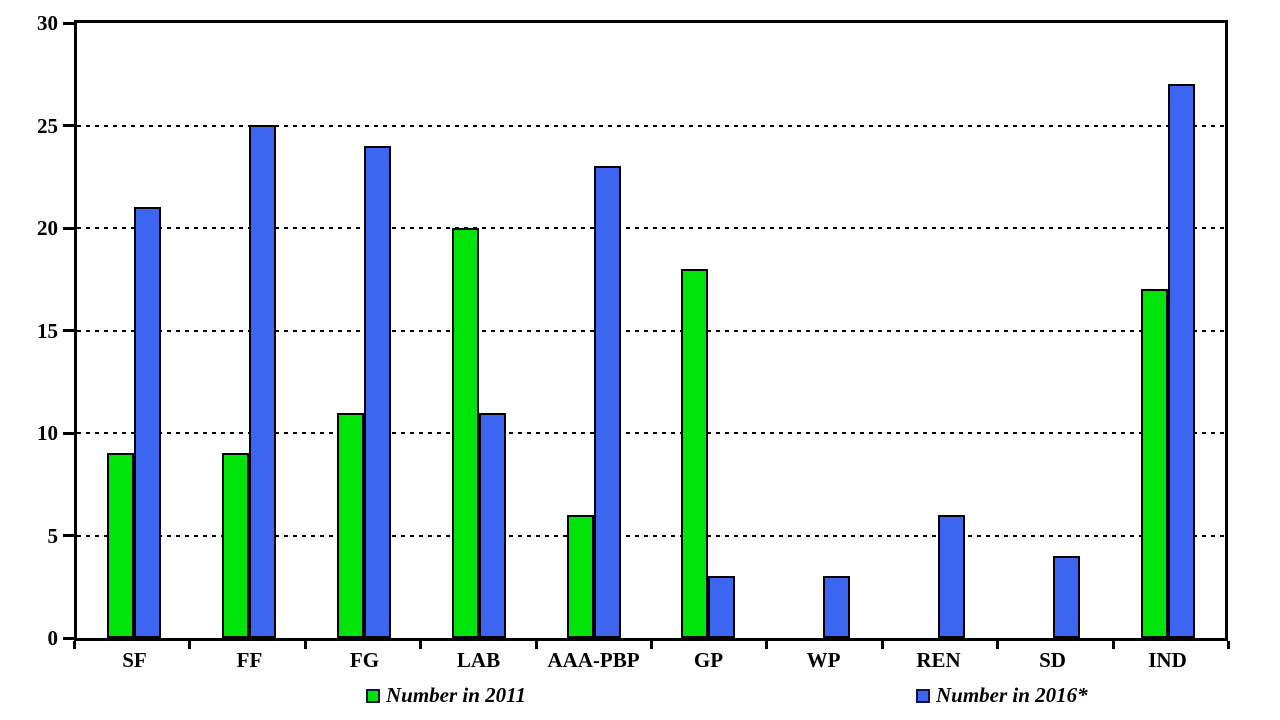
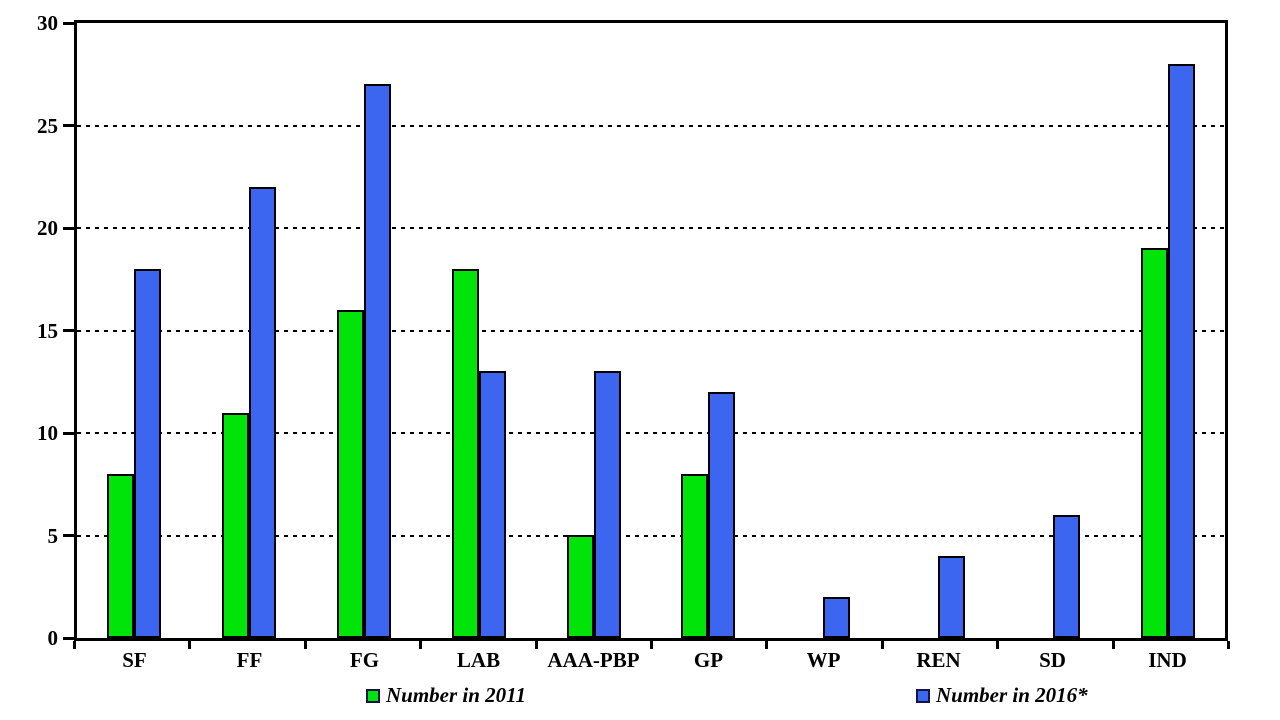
Number in 2011/SF: 9 -> 8
Number in 2016*/SF: 21 -> 18
Number in 2011/FF: 9 -> 11
Number in 2016*/FF: 25 -> 22
Number in 2011/FG: 11 -> 16
Number in 2016*/FG: 24 -> 27
Number in 2011/LAB: 20 -> 18
Number in 2016*/LAB: 11 -> 13
Number in 2011/AAA-PBP: 6 -> 5
Number in 2016*/AAA-PBP: 23 -> 13
Number in 2011/GP: 18 -> 8
Number in 2016*/GP: 3 -> 12
Number in 2016*/WP: 3 -> 2
Number in 2016*/REN: 6 -> 4
Number in 2016*/SD: 4 -> 6
Number in 2011/IND: 17 -> 19
Number in 2016*/IND: 27 -> 28
